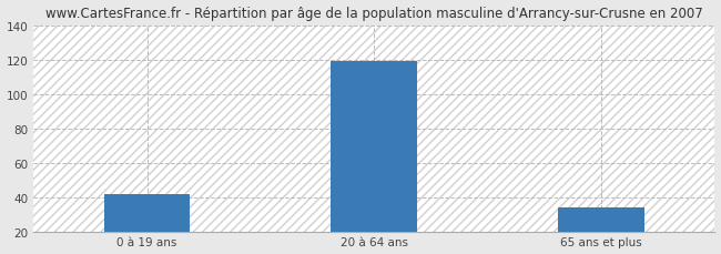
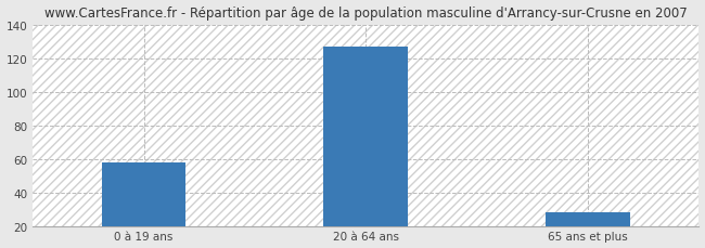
0 à 19 ans: 42 -> 58
20 à 64 ans: 119 -> 127
65 ans et plus: 34 -> 28
